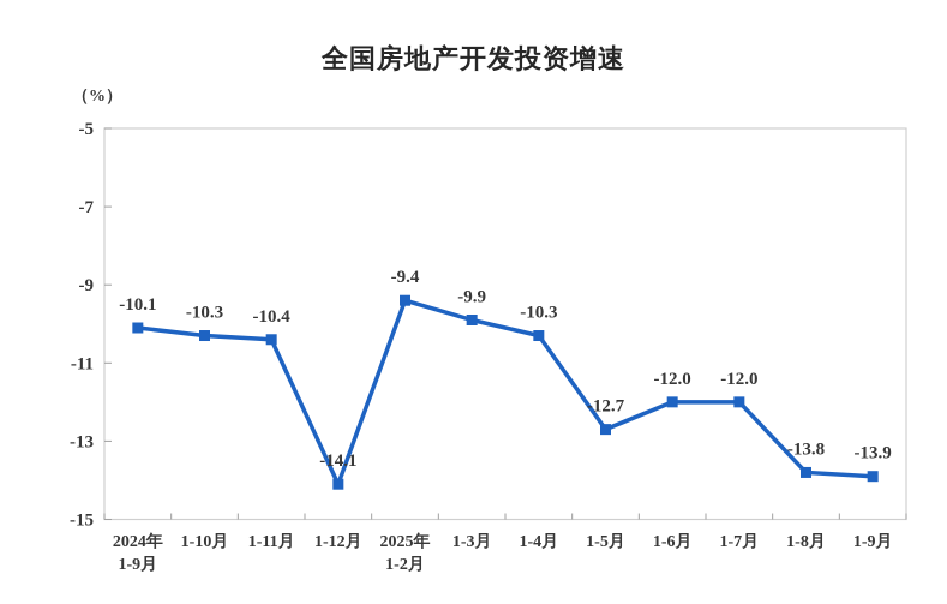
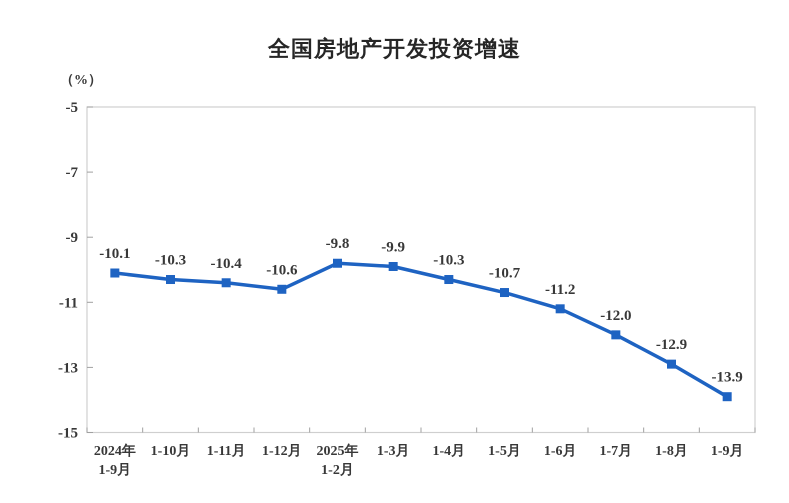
1-12月: -14.1 -> -10.6
2025年 1-2月: -9.4 -> -9.8
1-5月: -12.7 -> -10.7
1-6月: -12.0 -> -11.2
1-8月: -13.8 -> -12.9
